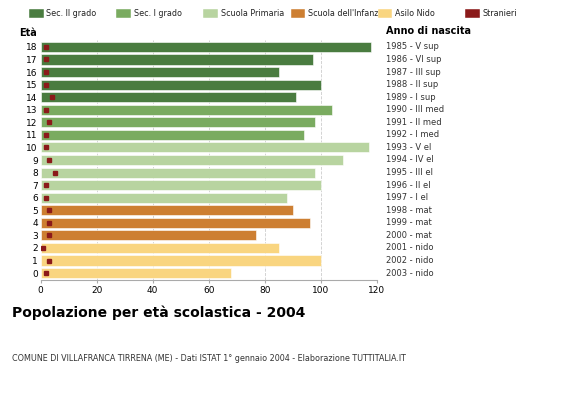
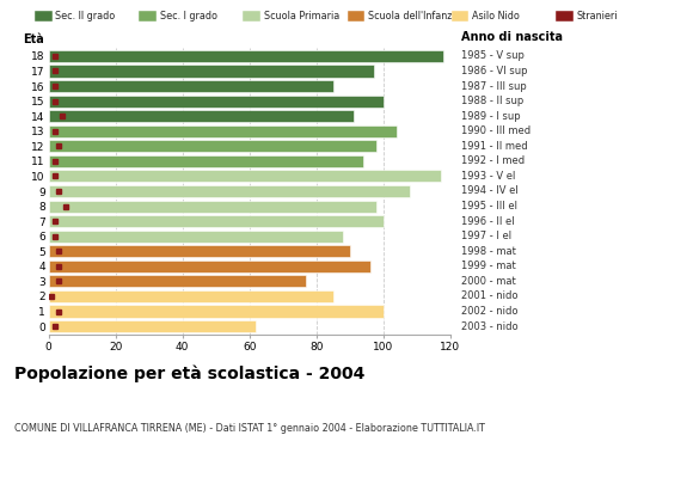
0: 68 -> 62
